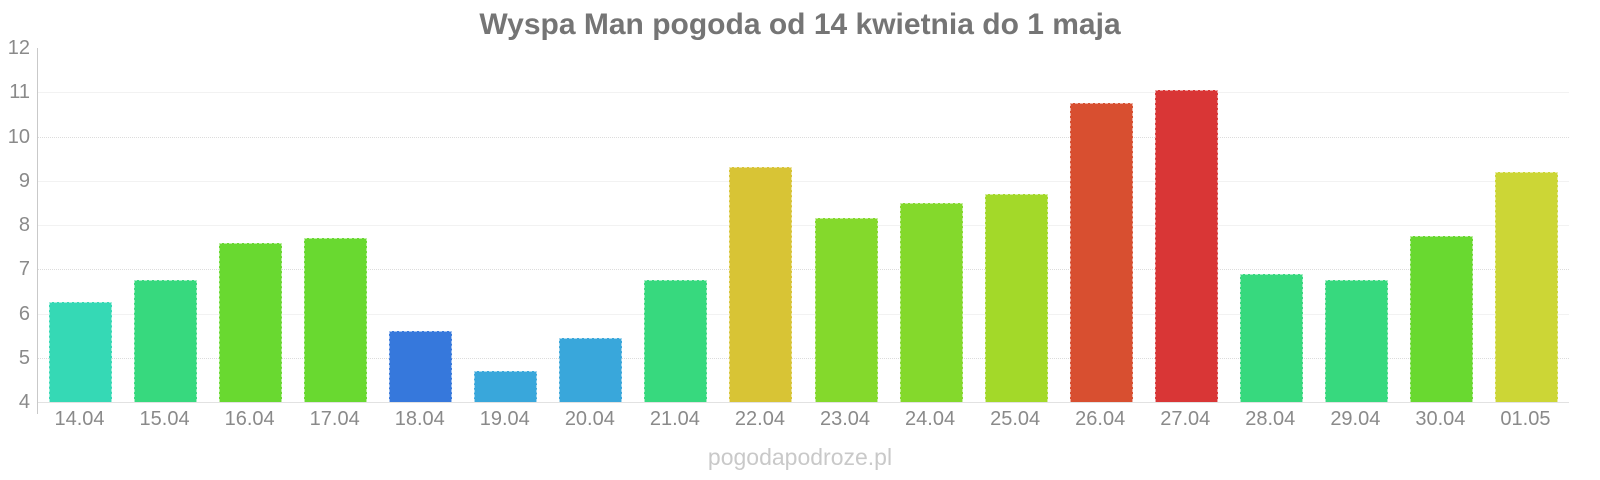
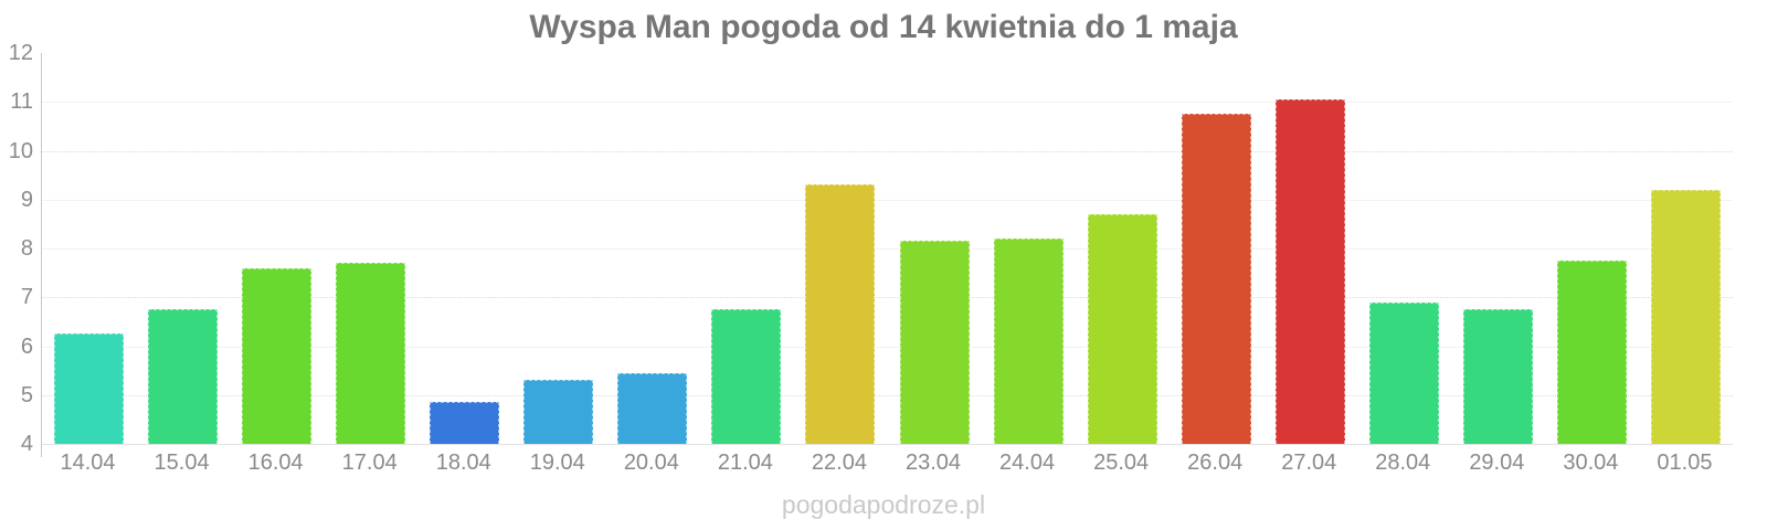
18.04: 5.6 -> 4.8
19.04: 4.7 -> 5.3
24.04: 8.5 -> 8.2
